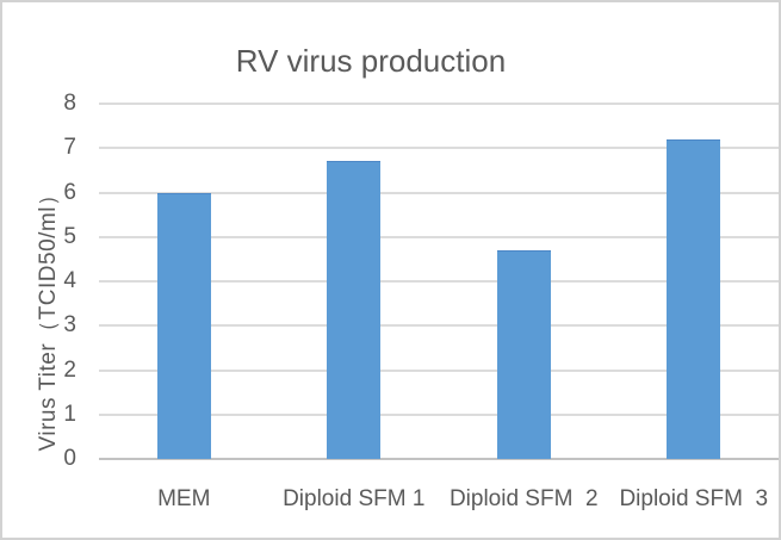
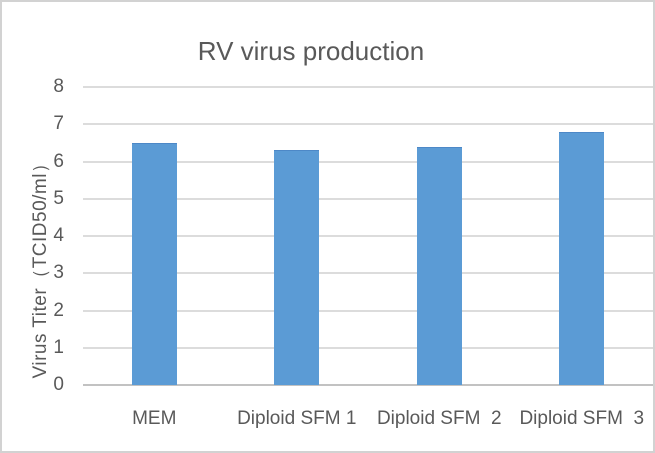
MEM: 6.0 -> 6.5
Diploid SFM 1: 6.7 -> 6.3
Diploid SFM 2: 4.7 -> 6.4
Diploid SFM 3: 7.2 -> 6.8
